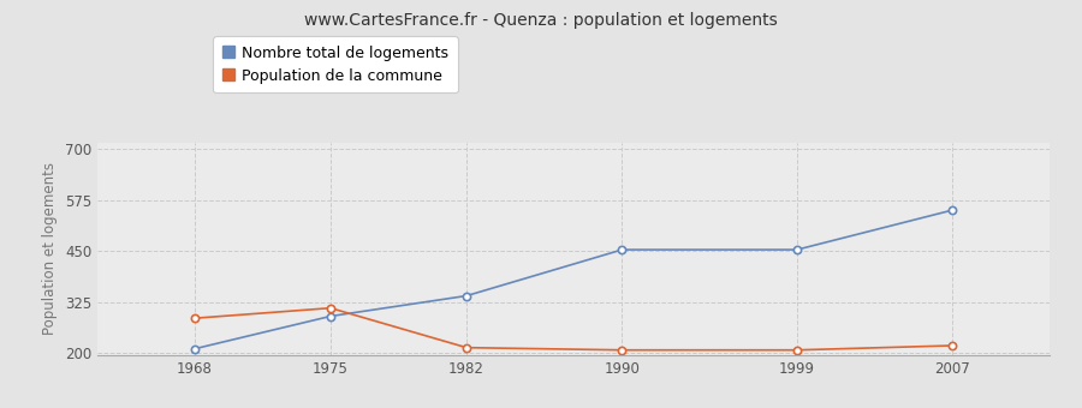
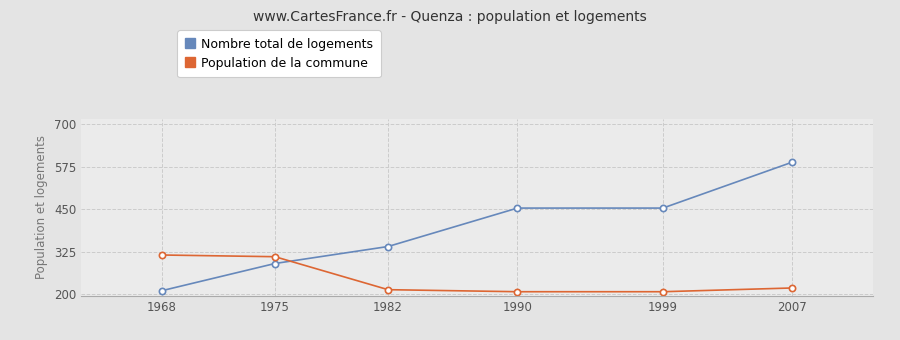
Population de la commune/1968: 285 -> 315
Nombre total de logements/2007: 550 -> 588
